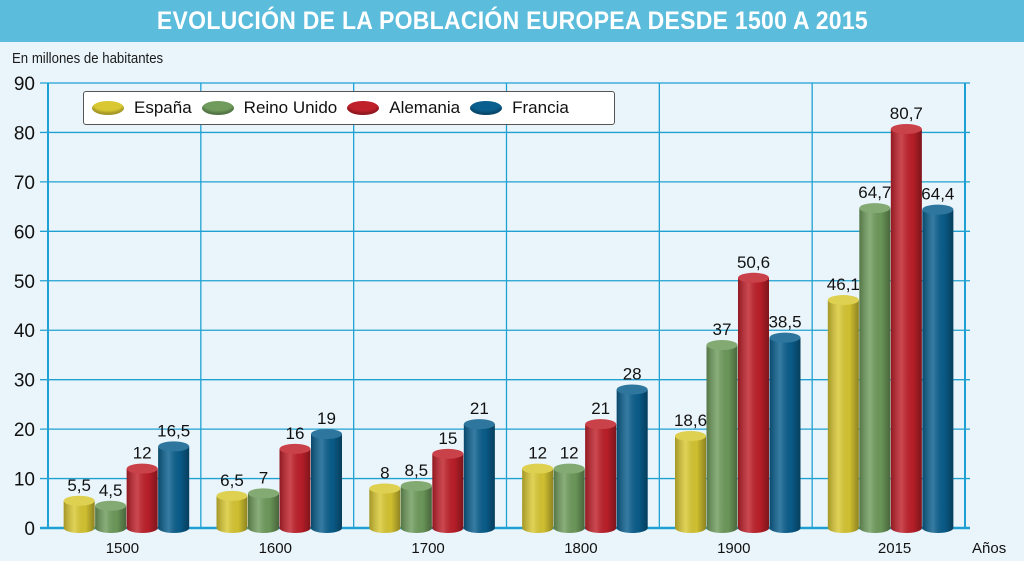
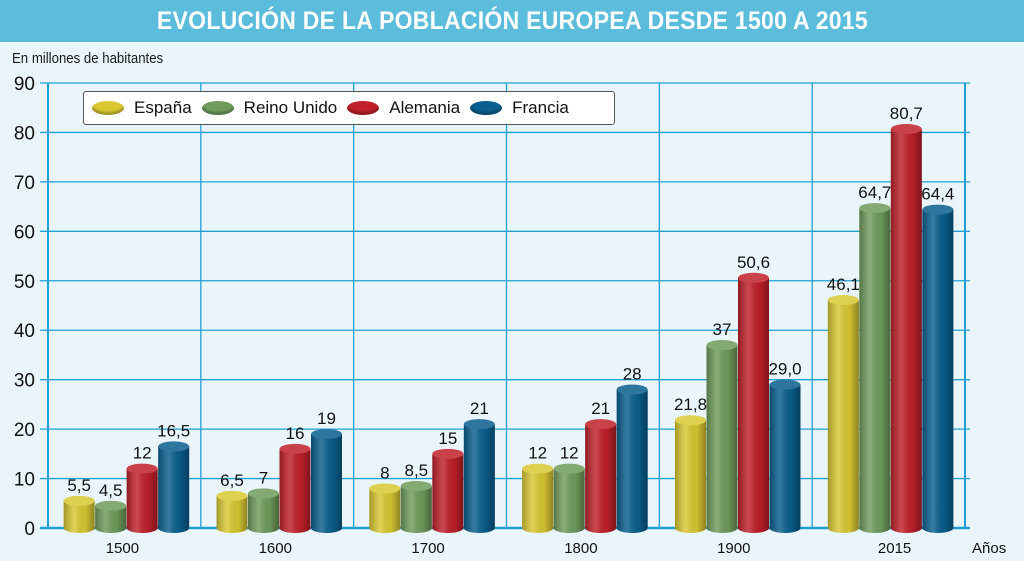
España/1900: 18,6 -> 21,8
Francia/1900: 38,5 -> 29,0
